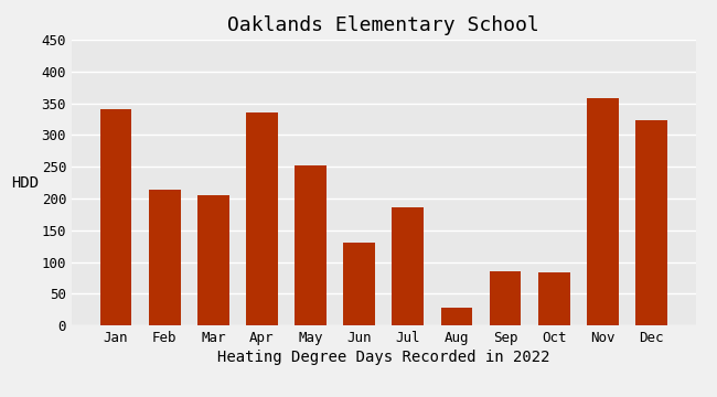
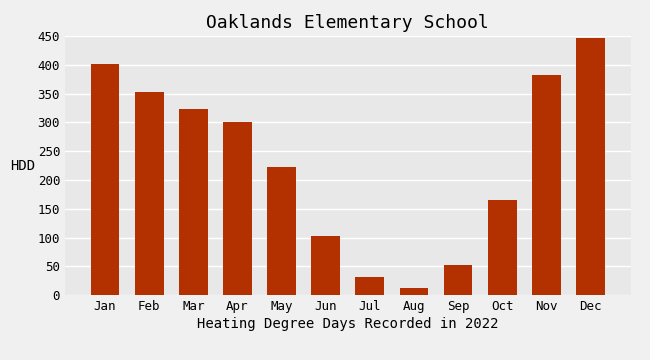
Jan: 340 -> 402
Feb: 214 -> 352
Mar: 206 -> 324
Apr: 336 -> 300
May: 252 -> 222
Jun: 130 -> 102
Jul: 186 -> 32
Aug: 28 -> 12
Sep: 86 -> 53
Oct: 84 -> 165
Nov: 358 -> 383
Dec: 324 -> 447
